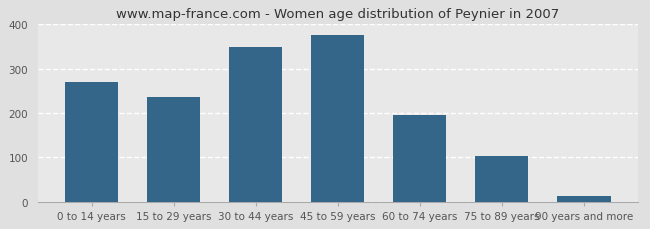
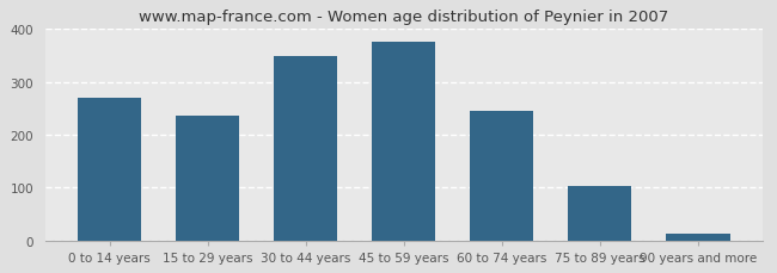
60 to 74 years: 196 -> 245
